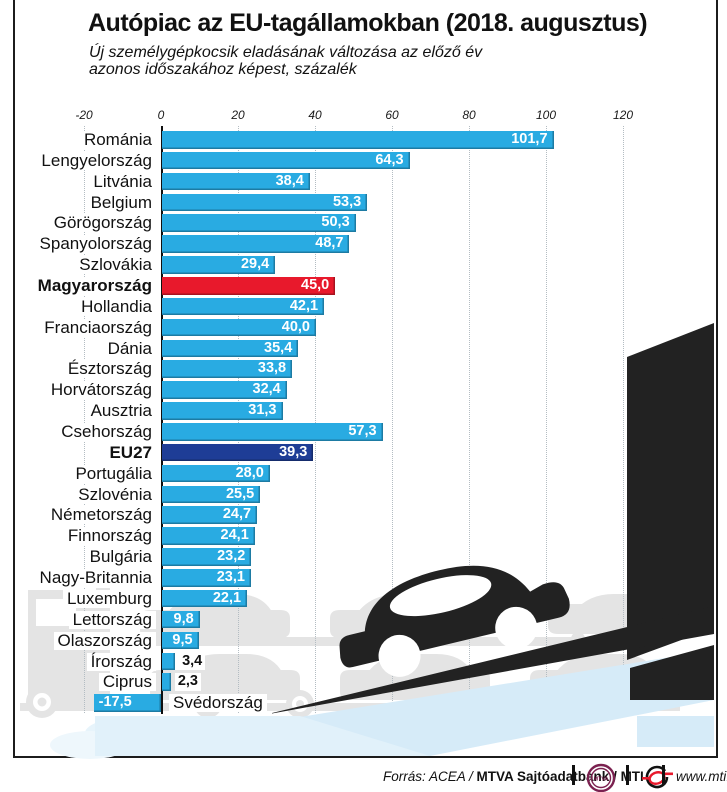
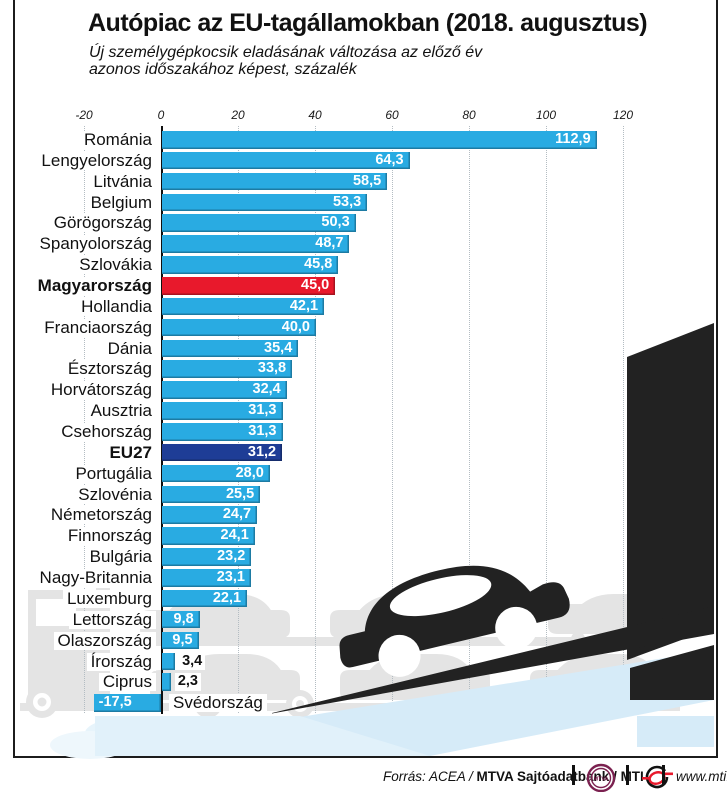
Románia: 101,7 -> 112,9
Litvánia: 38,4 -> 58,5
Szlovákia: 29,4 -> 45,8
Csehország: 57,3 -> 31,3
EU27: 39,3 -> 31,2
